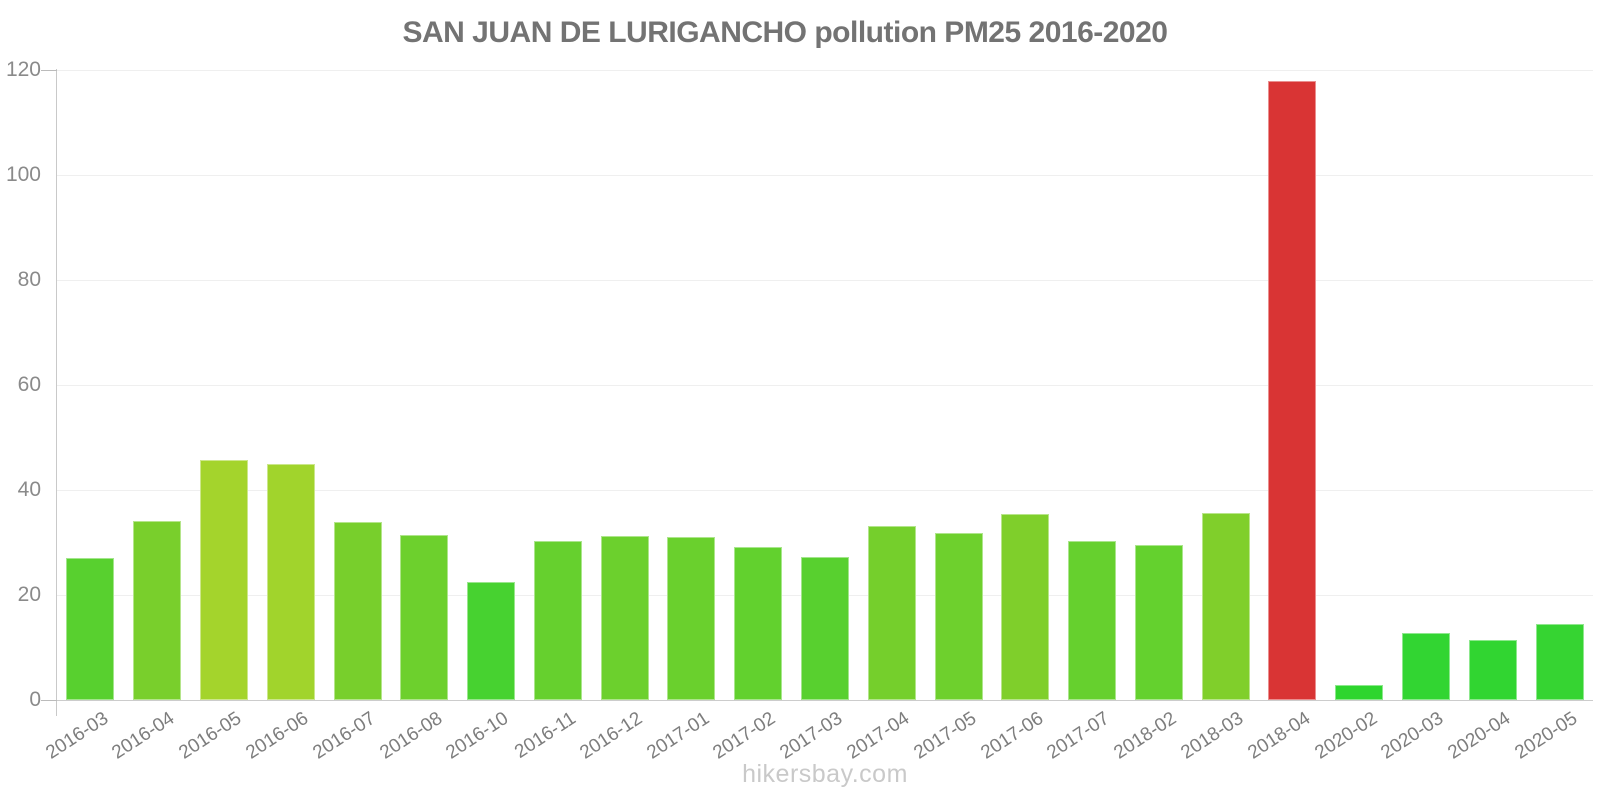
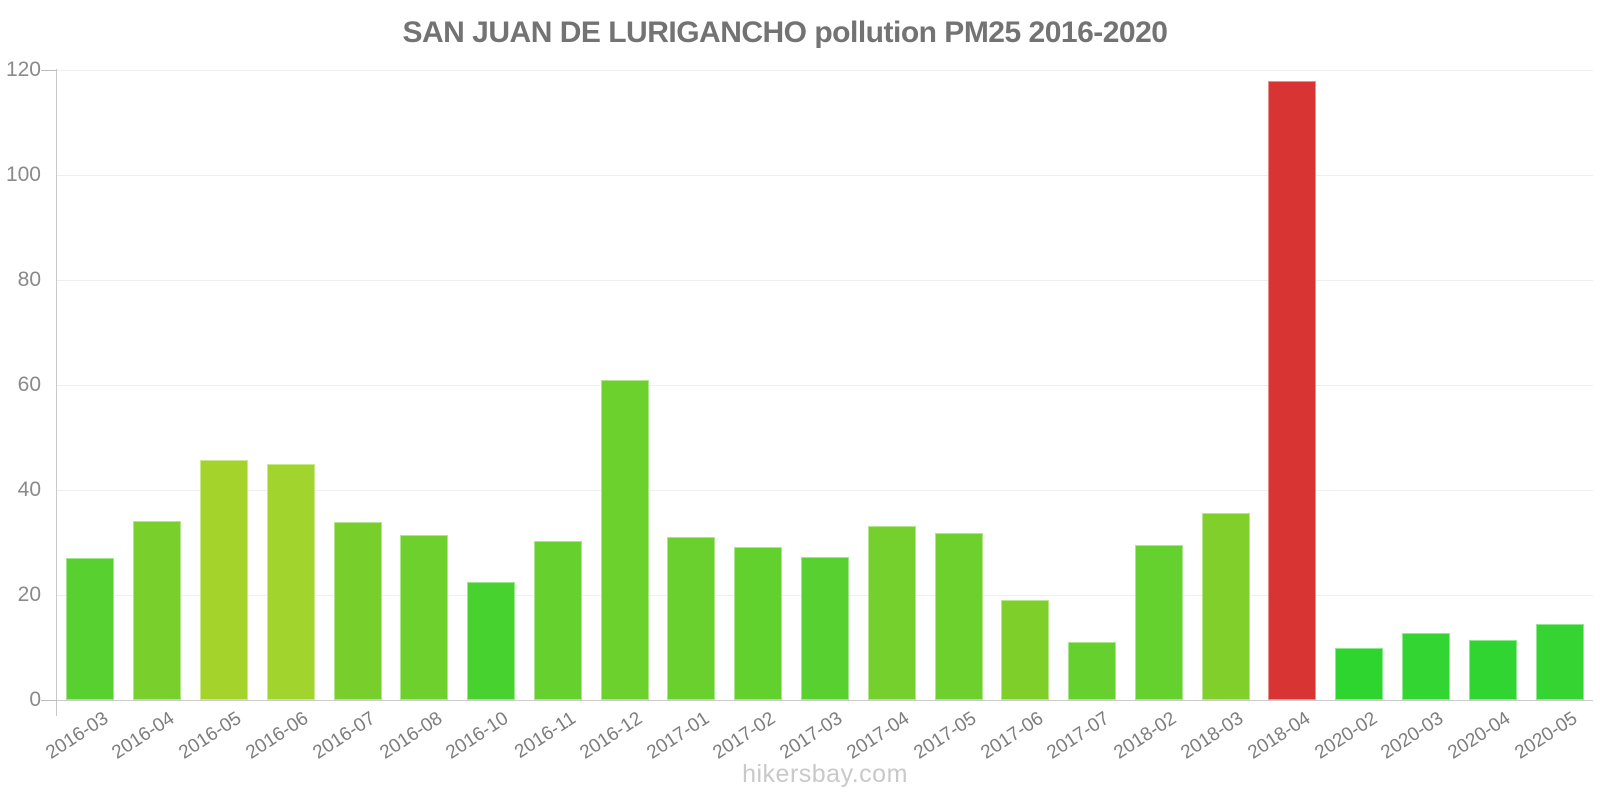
2016-12: 31 -> 61
2017-06: 36 -> 19
2017-07: 30 -> 11
2020-02: 3 -> 10
